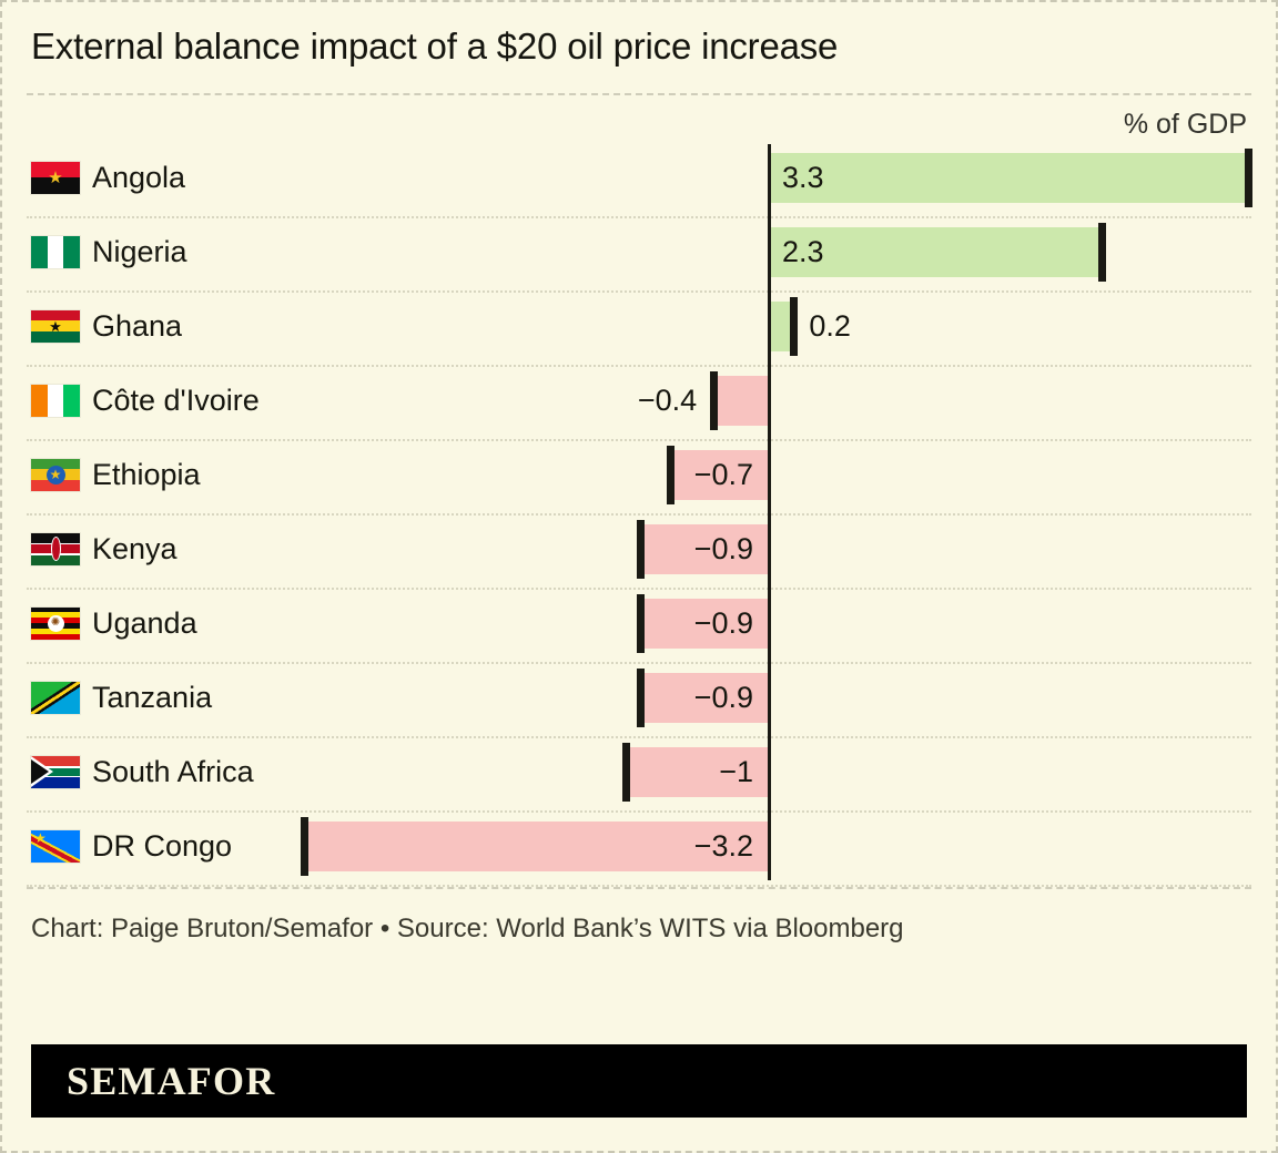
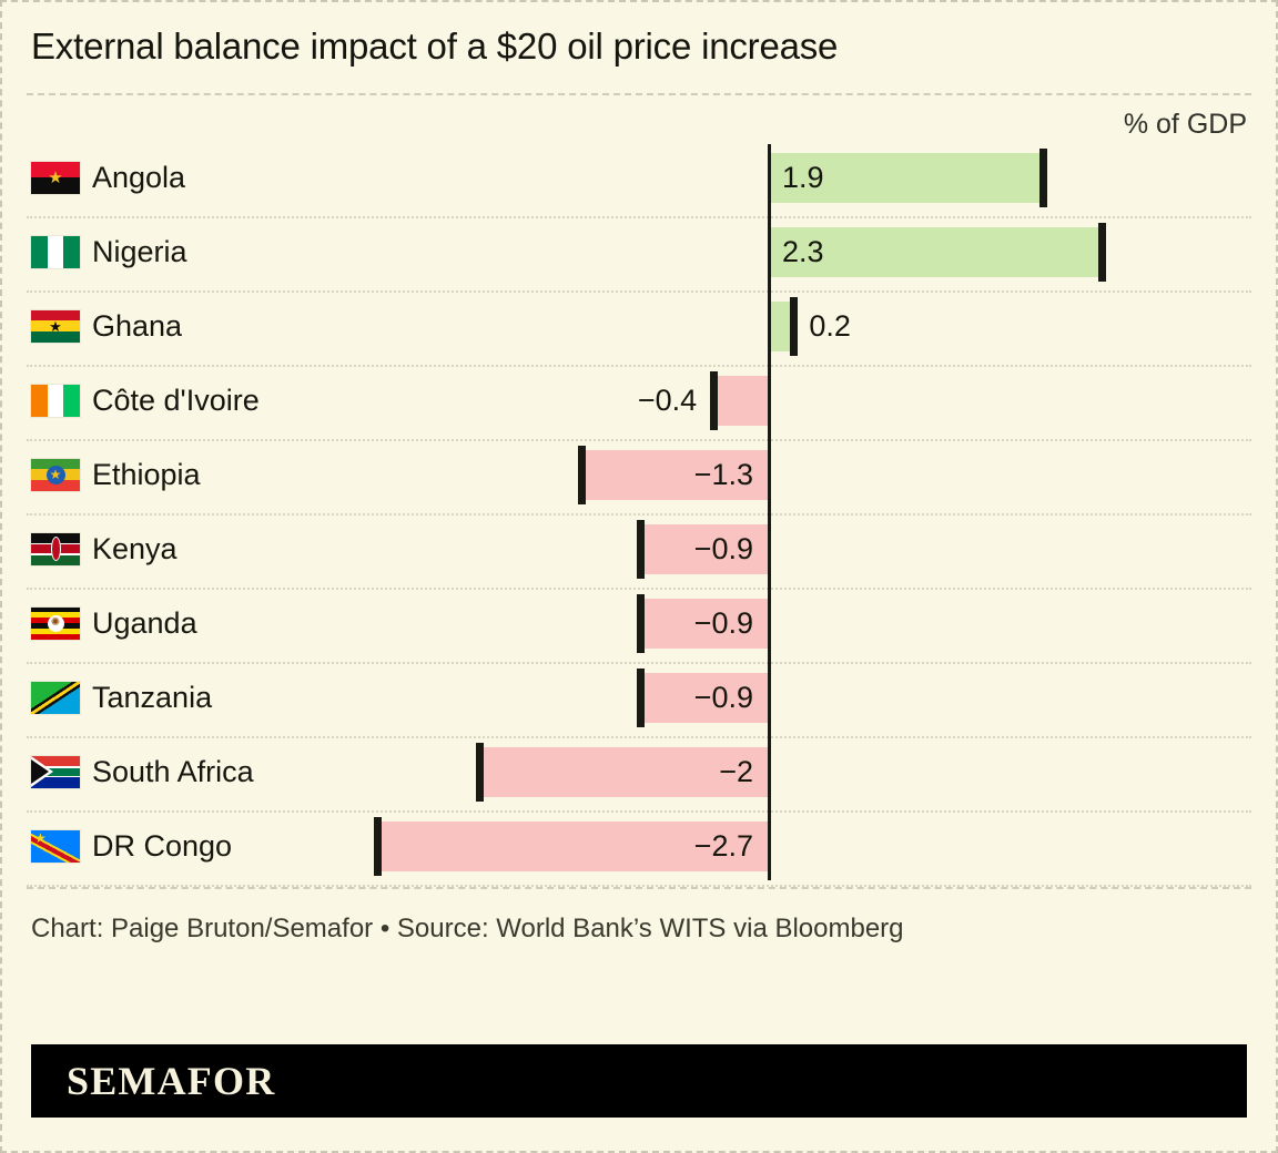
Angola: 3.3 -> 1.9
Ethiopia: −0.7 -> −1.3
South Africa: −1 -> −2
DR Congo: −3.2 -> −2.7
